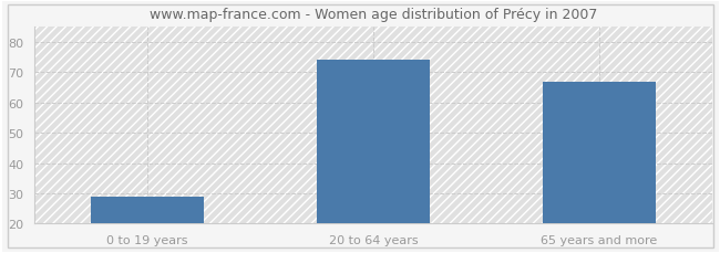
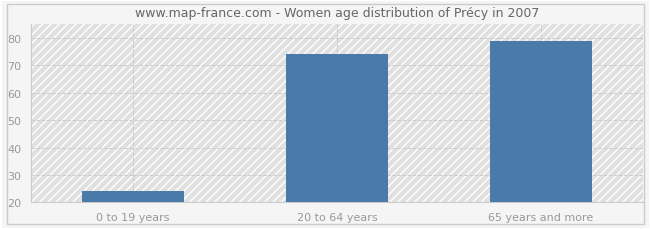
0 to 19 years: 29 -> 24
65 years and more: 67 -> 79
